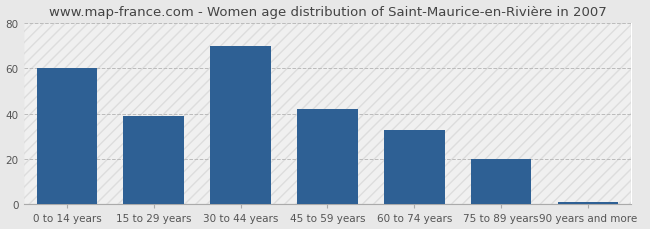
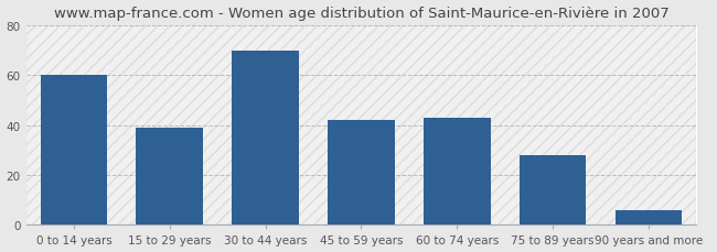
60 to 74 years: 33 -> 43
75 to 89 years: 20 -> 28
90 years and more: 1 -> 6
